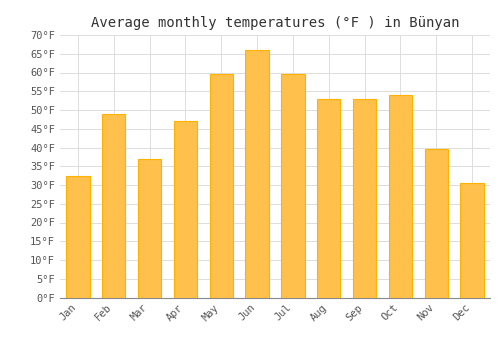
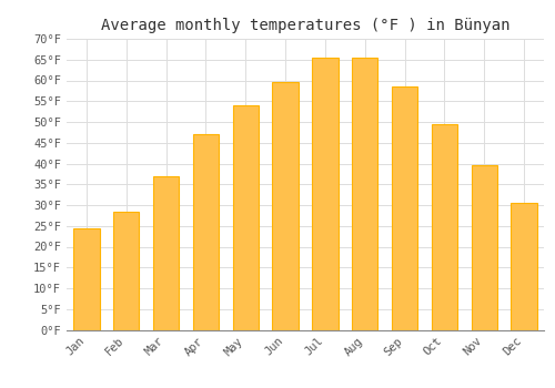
Jan: 32.5°F -> 24.5°F
Feb: 49.0°F -> 28.5°F
May: 59.5°F -> 54.0°F
Jun: 66.0°F -> 59.5°F
Jul: 59.5°F -> 65.5°F
Aug: 53.0°F -> 65.5°F
Sep: 53.0°F -> 58.5°F
Oct: 54.0°F -> 49.5°F
